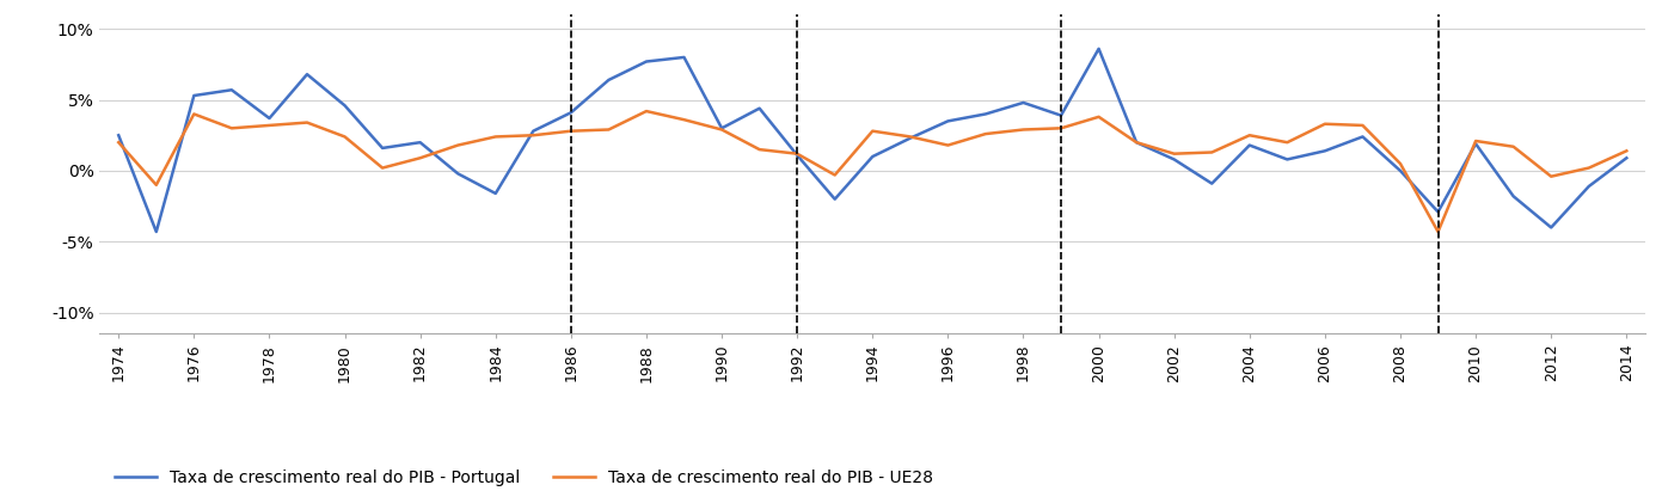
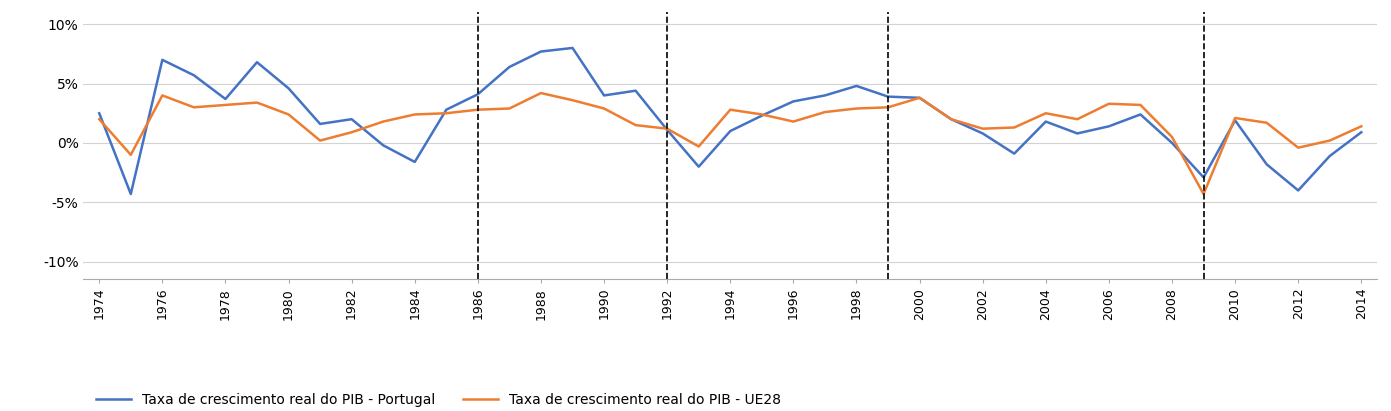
Taxa de crescimento real do PIB - Portugal/1976: 5.3% -> 7.0%
Taxa de crescimento real do PIB - Portugal/1990: 3.0% -> 4.0%
Taxa de crescimento real do PIB - Portugal/2000: 8.6% -> 3.8%
